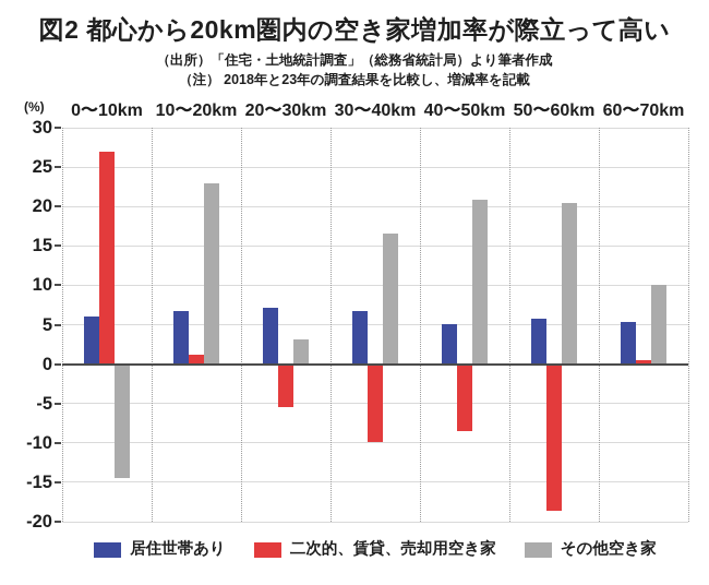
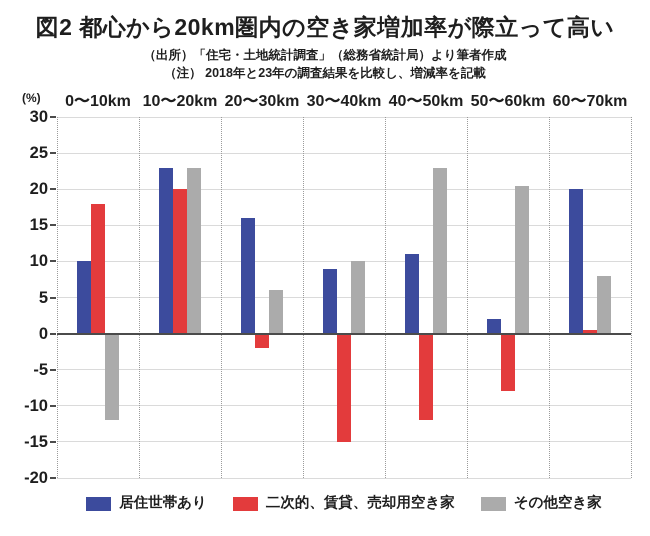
居住世帯あり/0〜10km: 6 -> 10
二次的、賃貸、売却用空き家/0〜10km: 27 -> 18
その他空き家/0〜10km: -14 -> -12
居住世帯あり/10〜20km: 7 -> 23
二次的、賃貸、売却用空き家/10〜20km: 1 -> 20
居住世帯あり/20〜30km: 7 -> 16
二次的、賃貸、売却用空き家/20〜30km: -5 -> -2
その他空き家/20〜30km: 3 -> 6
居住世帯あり/30〜40km: 7 -> 9
二次的、賃貸、売却用空き家/30〜40km: -10 -> -15
その他空き家/30〜40km: 17 -> 10
居住世帯あり/40〜50km: 5 -> 11
二次的、賃貸、売却用空き家/40〜50km: -8 -> -12
その他空き家/40〜50km: 21 -> 23
居住世帯あり/50〜60km: 6 -> 2
二次的、賃貸、売却用空き家/50〜60km: -19 -> -8
居住世帯あり/60〜70km: 5 -> 20
その他空き家/60〜70km: 10 -> 8
